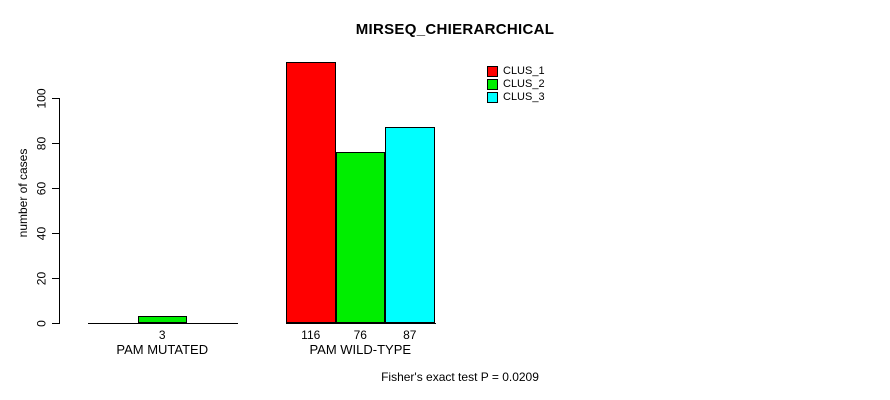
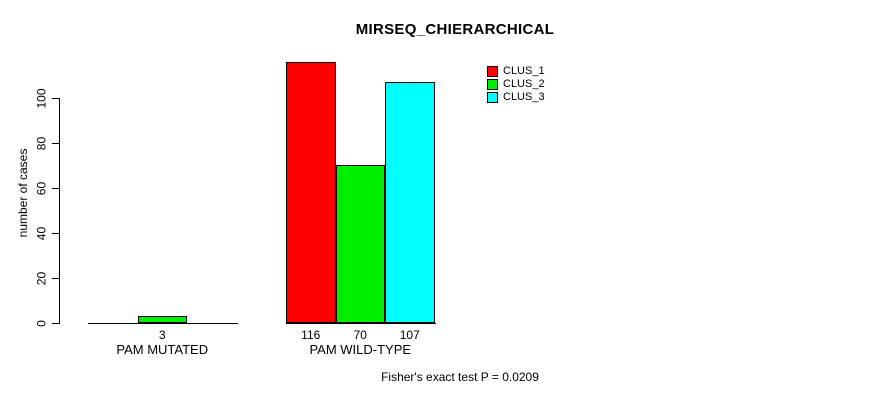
CLUS_2/PAM WILD-TYPE: 76 -> 70
CLUS_3/PAM WILD-TYPE: 87 -> 107
